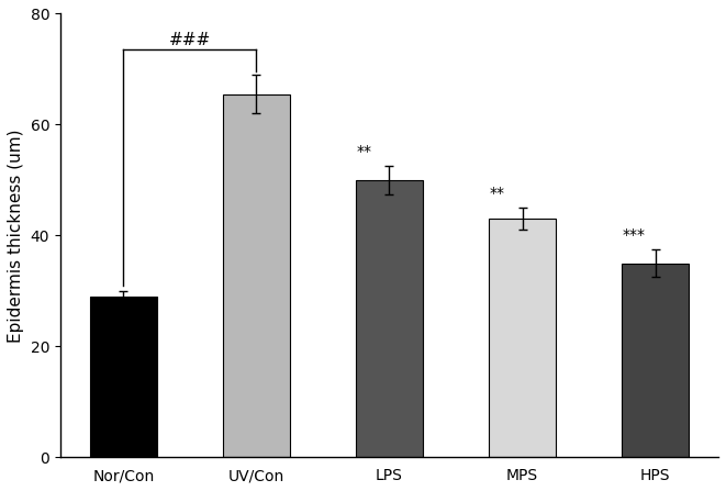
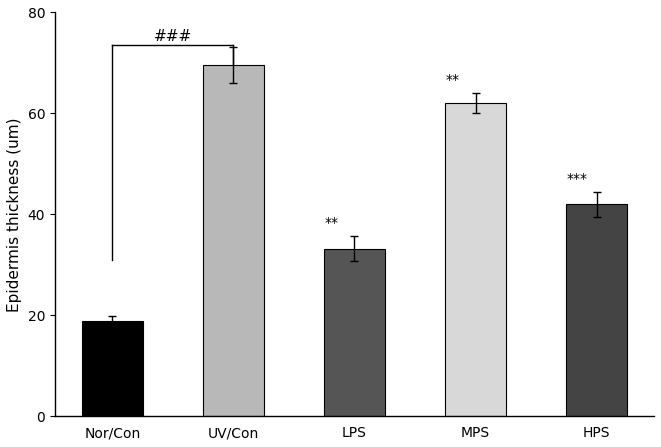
Nor/Con: 29.0 -> 18.8
UV/Con: 65.5 -> 69.6
LPS: 50.0 -> 33.2
MPS: 43.0 -> 62.0
HPS: 35.0 -> 42.0
